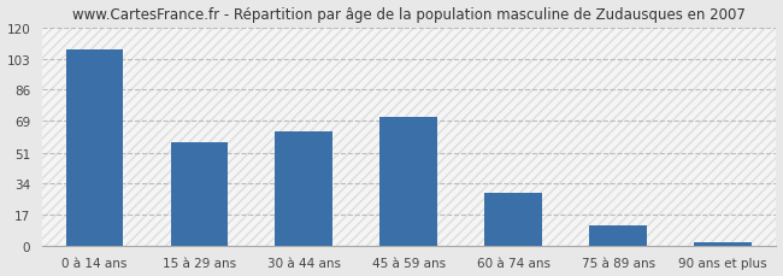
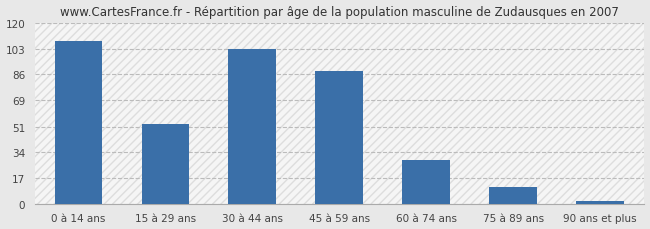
15 à 29 ans: 57 -> 53
30 à 44 ans: 63 -> 103
45 à 59 ans: 71 -> 88
